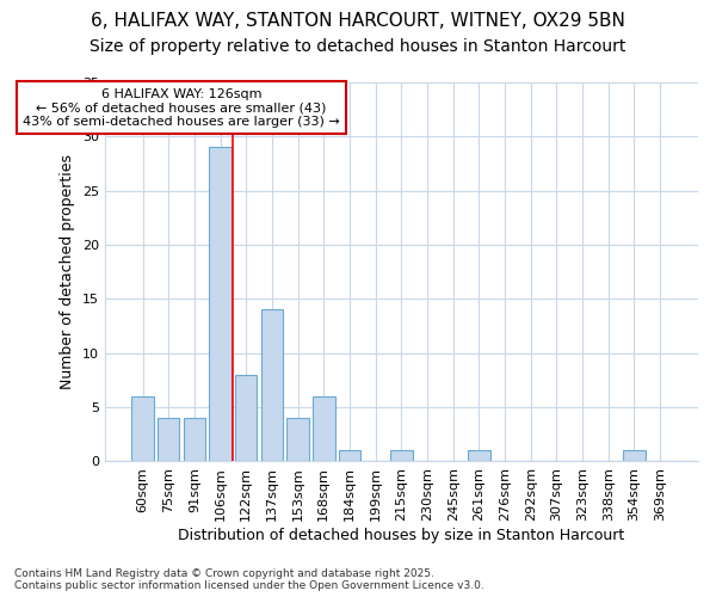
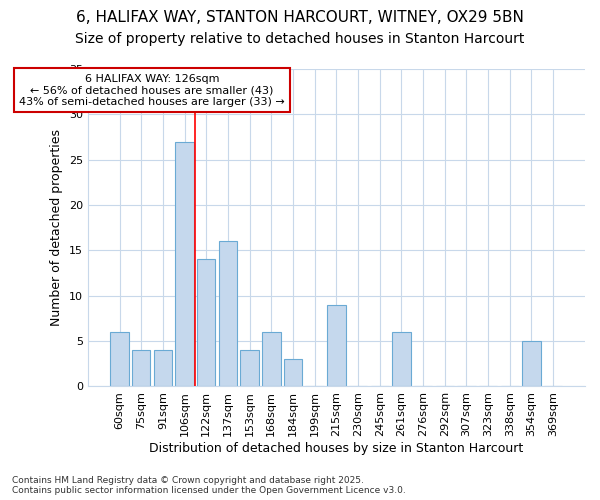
106sqm: 29 -> 27
122sqm: 8 -> 14
137sqm: 14 -> 16
184sqm: 1 -> 3
215sqm: 1 -> 9
261sqm: 1 -> 6
354sqm: 1 -> 5
